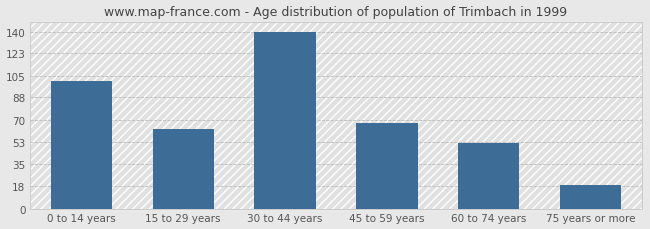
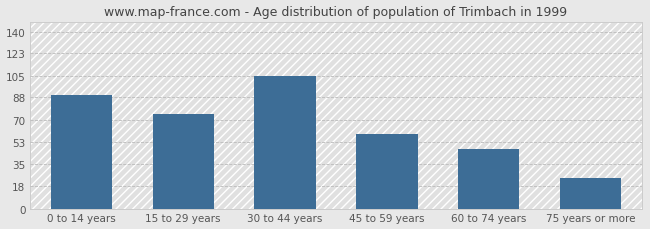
0 to 14 years: 101 -> 90
15 to 29 years: 63 -> 75
30 to 44 years: 140 -> 105
45 to 59 years: 68 -> 59
60 to 74 years: 52 -> 47
75 years or more: 19 -> 24
